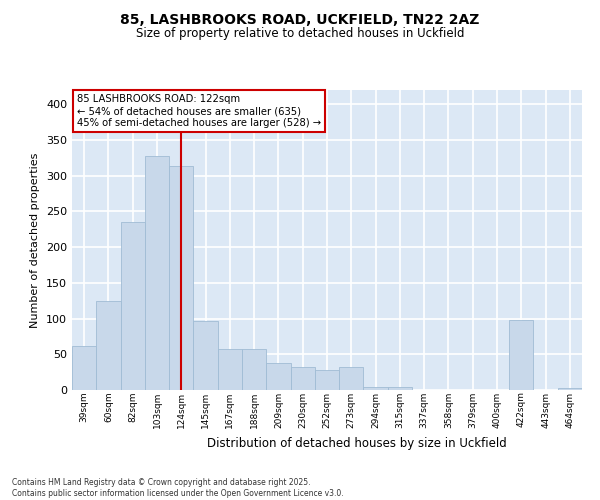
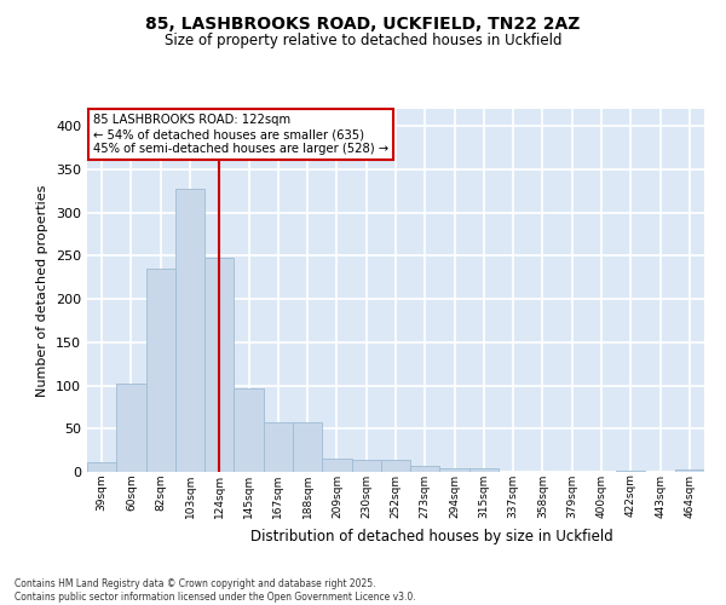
39sqm: 62 -> 11
60sqm: 124 -> 102
124sqm: 314 -> 248
209sqm: 38 -> 15
230sqm: 32 -> 14
252sqm: 28 -> 14
273sqm: 32 -> 7
422sqm: 98 -> 2
